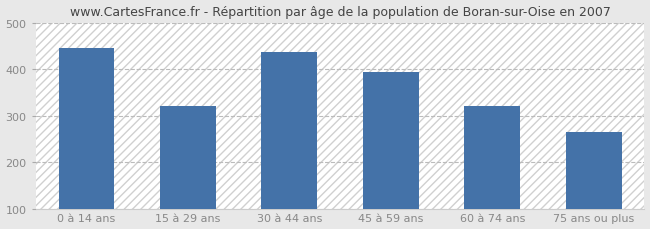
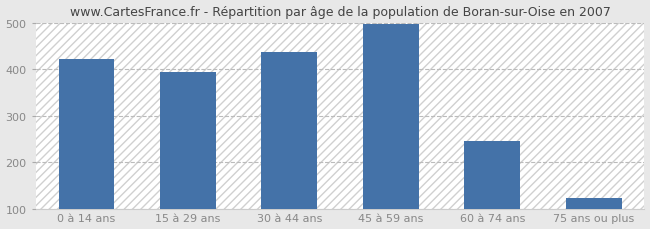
0 à 14 ans: 445 -> 422
15 à 29 ans: 320 -> 395
45 à 59 ans: 395 -> 498
60 à 74 ans: 320 -> 246
75 ans ou plus: 265 -> 123
